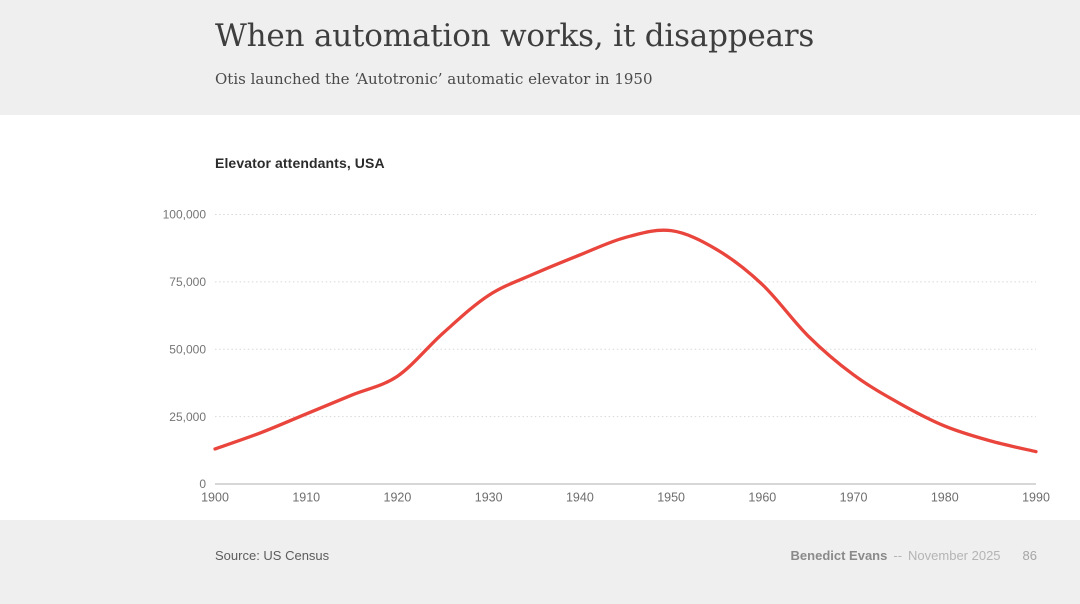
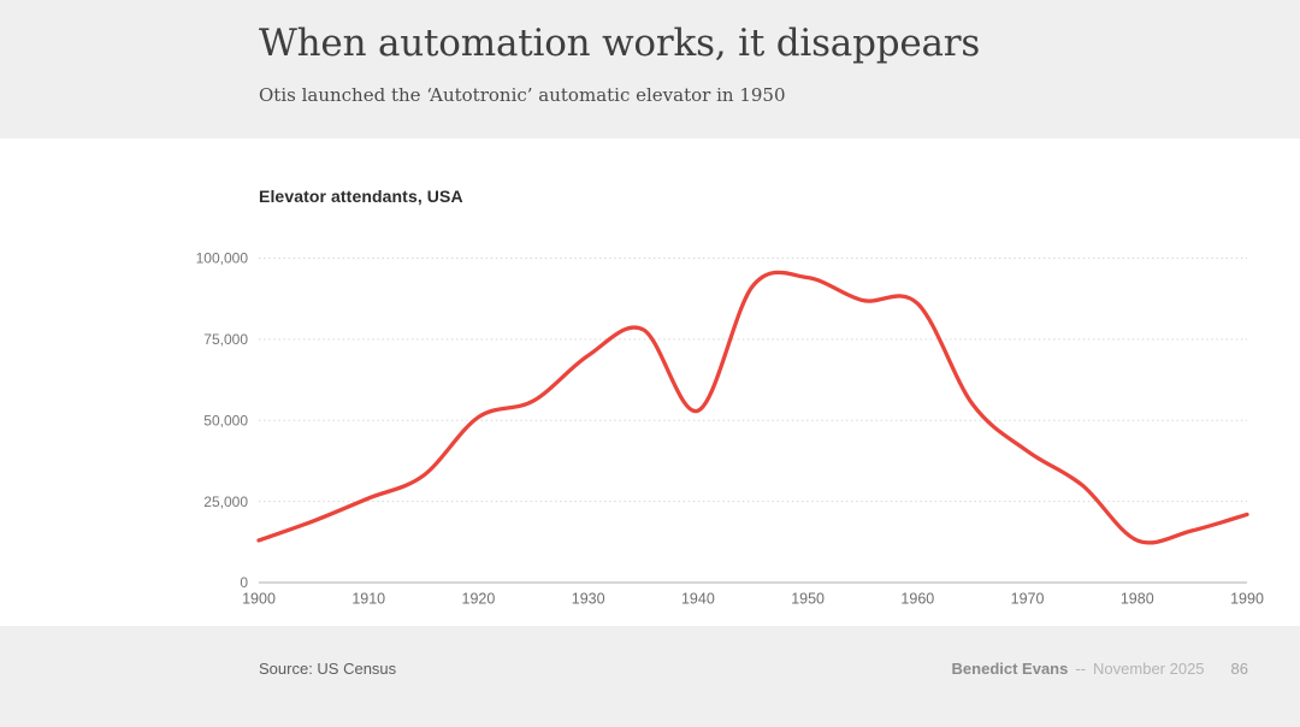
1920: 40000 -> 51000
1940: 85000 -> 53000
1960: 74000 -> 86000
1980: 22000 -> 13000
1990: 12000 -> 21000
